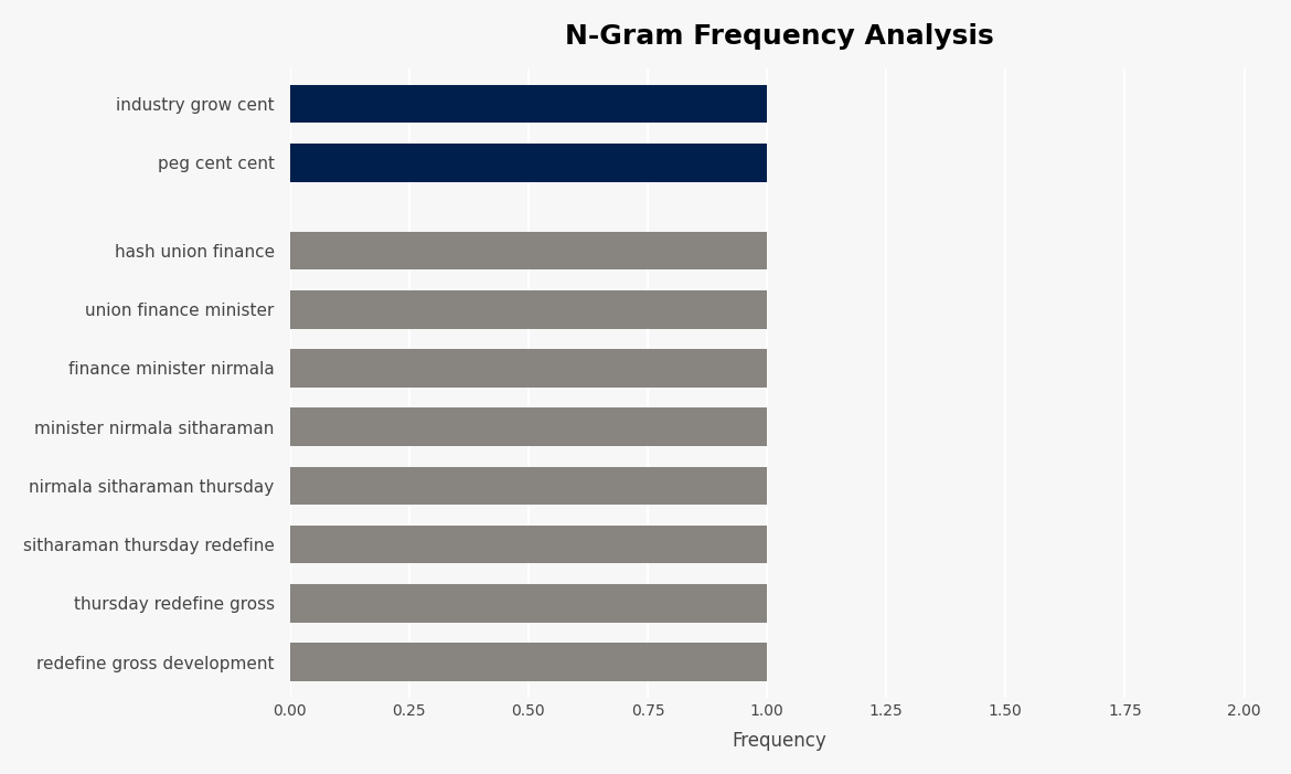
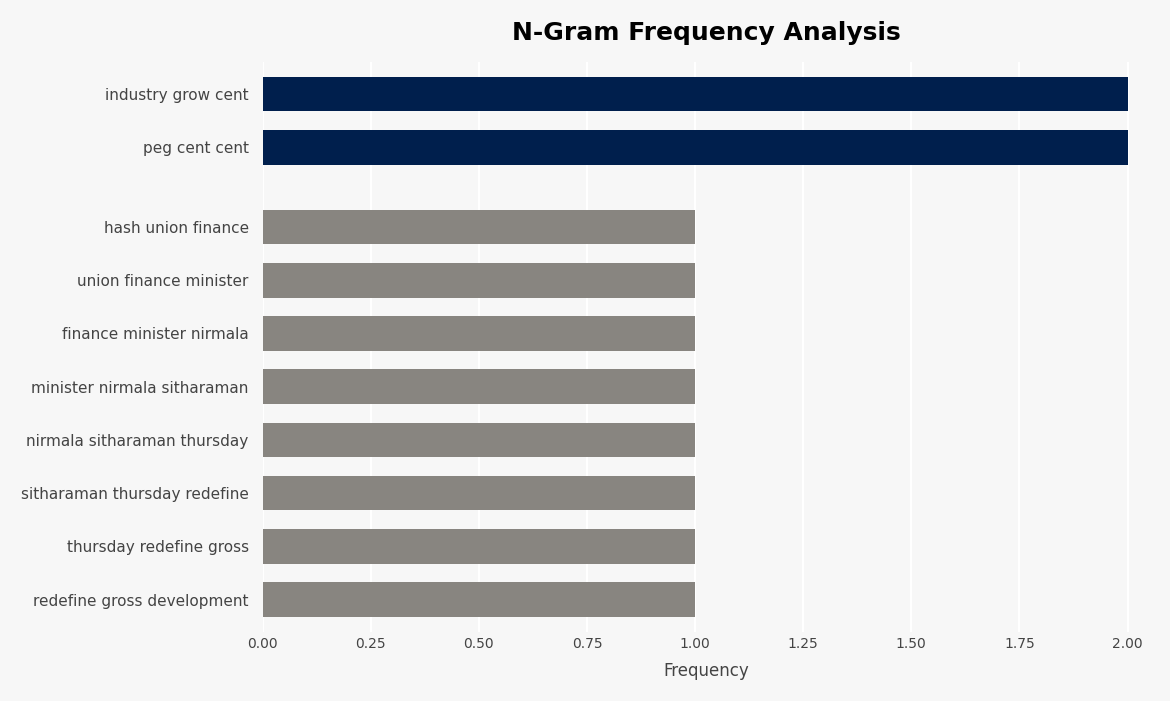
industry grow cent: 1 -> 2
peg cent cent: 1 -> 2
